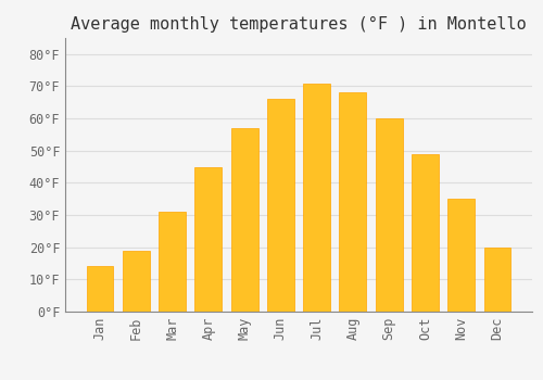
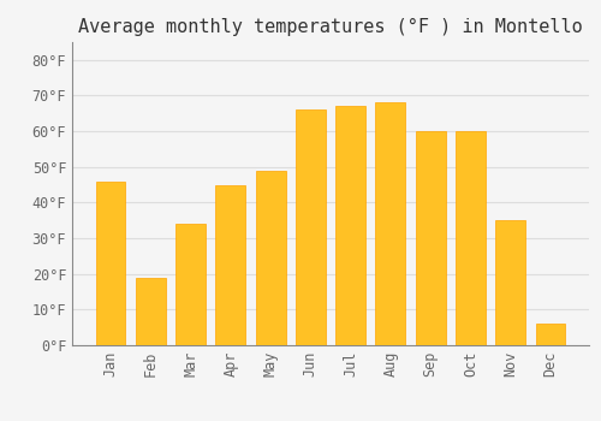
Jan: 14°F -> 46°F
Mar: 31°F -> 34°F
May: 57°F -> 49°F
Jul: 71°F -> 67°F
Oct: 49°F -> 60°F
Dec: 20°F -> 6°F
